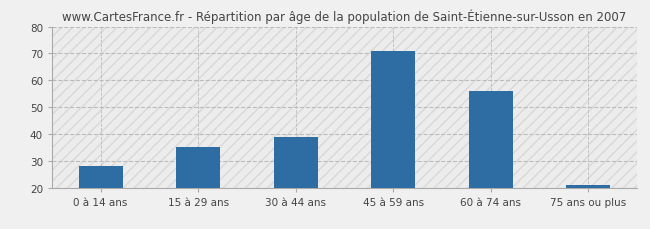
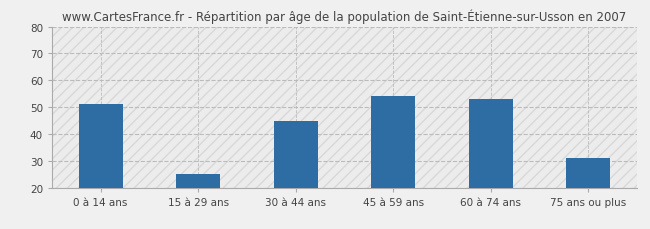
0 à 14 ans: 28 -> 51
15 à 29 ans: 35 -> 25
30 à 44 ans: 39 -> 45
45 à 59 ans: 71 -> 54
60 à 74 ans: 56 -> 53
75 ans ou plus: 21 -> 31
